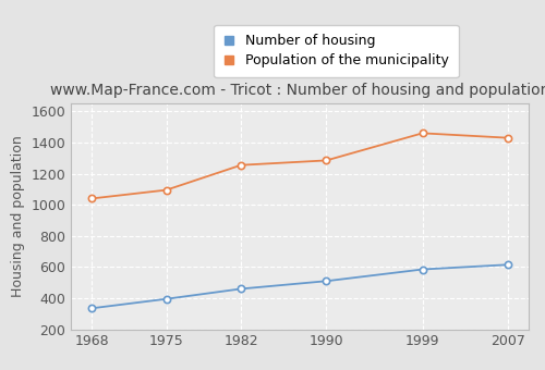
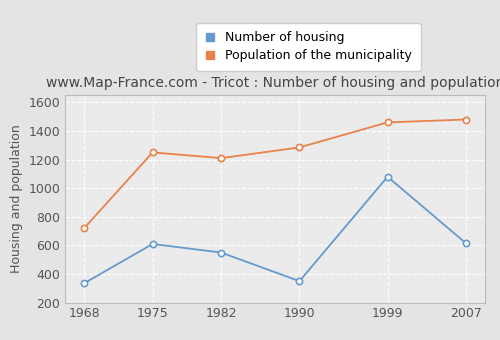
Population of the municipality/1968: 1040 -> 720
Number of housing/1975: 400 -> 610
Population of the municipality/1975: 1100 -> 1250
Number of housing/1982: 460 -> 550
Population of the municipality/1982: 1260 -> 1210
Number of housing/1990: 510 -> 350
Number of housing/1999: 580 -> 1080
Population of the municipality/2007: 1430 -> 1480
